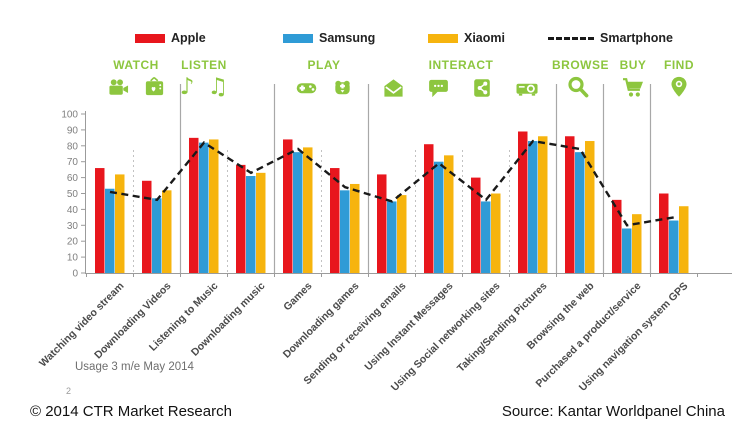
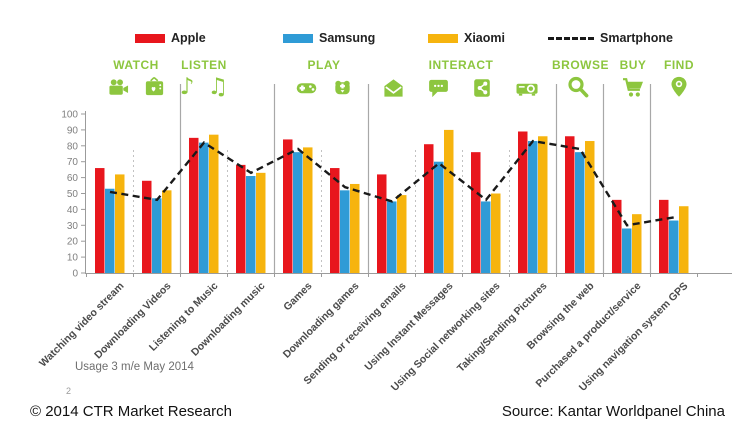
Xiaomi/Listening to Music: 84 -> 87
Xiaomi/Using Instant Messages: 74 -> 90
Apple/Using Social networking sites: 60 -> 76
Apple/Using navigation system GPS: 50 -> 46
